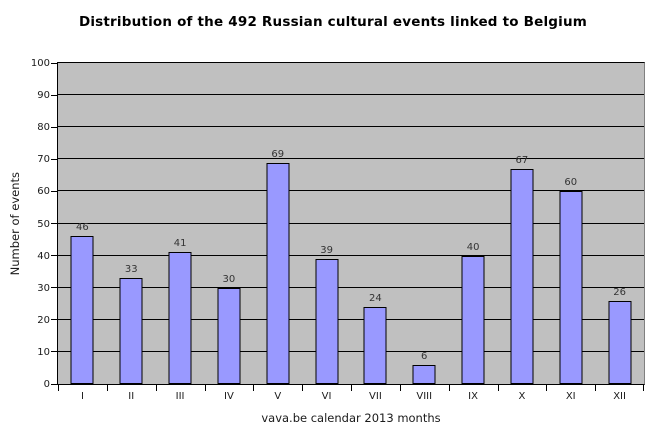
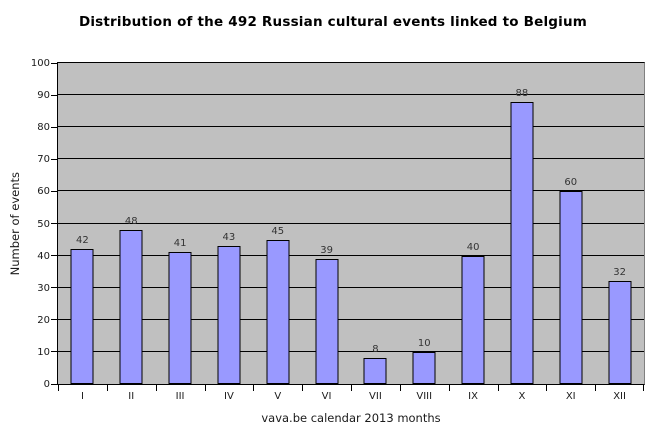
I: 46 -> 42
II: 33 -> 48
IV: 30 -> 43
V: 69 -> 45
VII: 24 -> 8
VIII: 6 -> 10
X: 67 -> 88
XII: 26 -> 32
